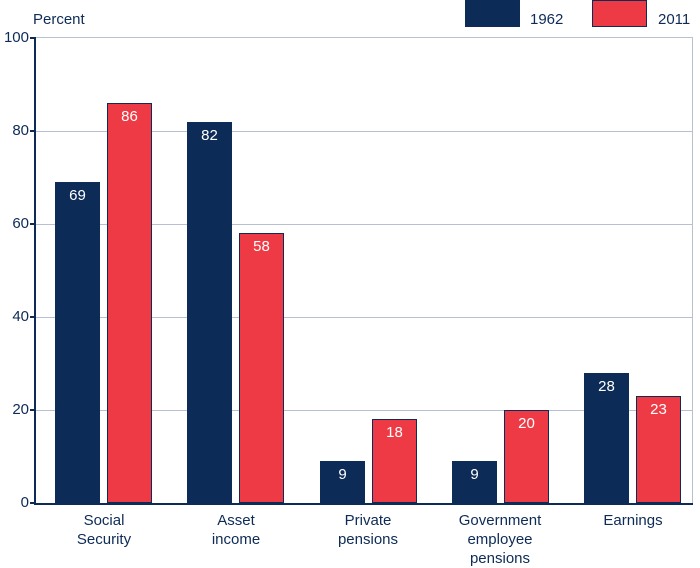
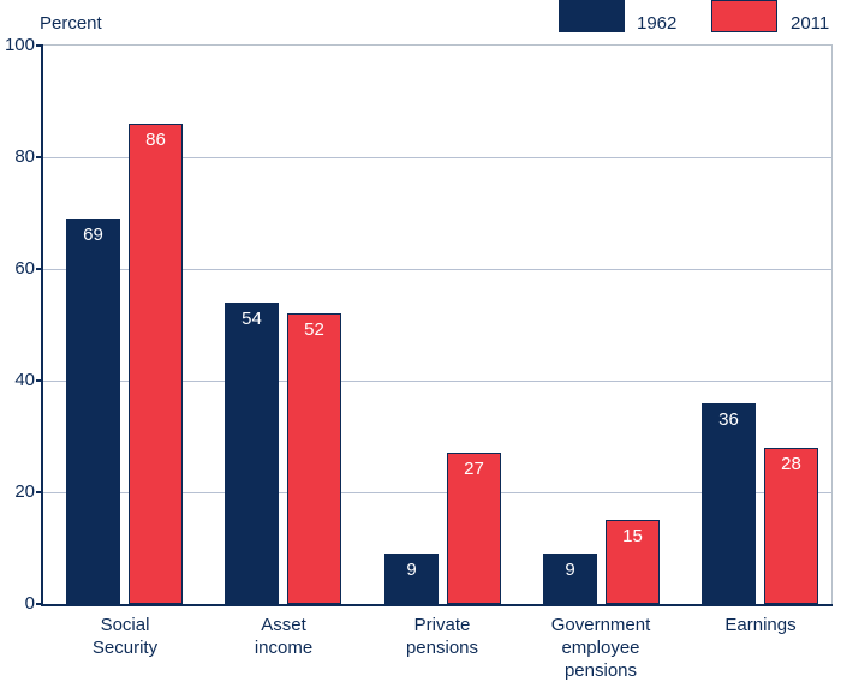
1962/Asset income: 82 -> 54
2011/Asset income: 58 -> 52
2011/Private pensions: 18 -> 27
2011/Government employee pensions: 20 -> 15
1962/Earnings: 28 -> 36
2011/Earnings: 23 -> 28
